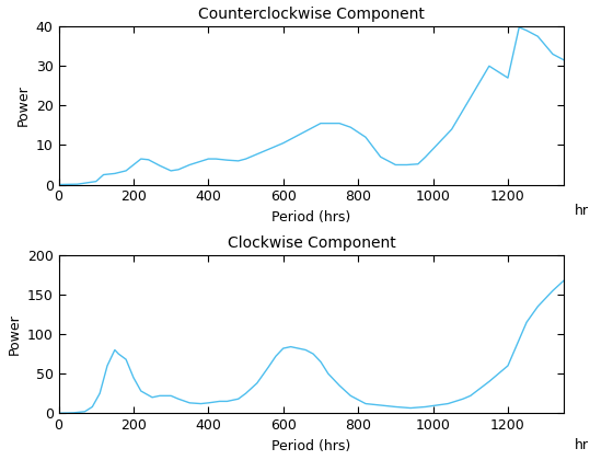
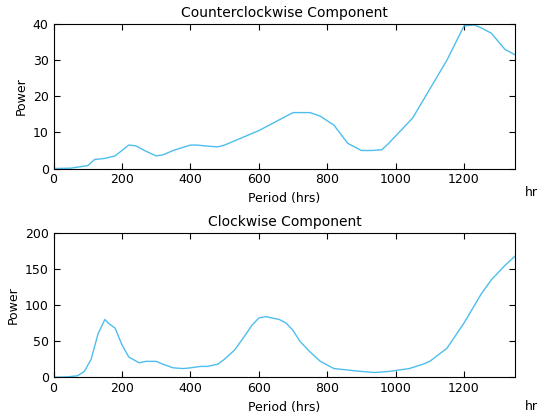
Counterclockwise Component/1200: 27.0 -> 39.5
Clockwise Component/1200: 60 -> 75
